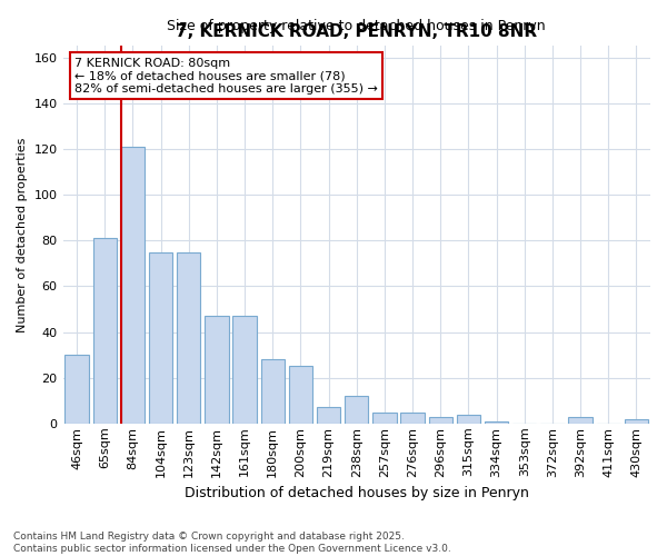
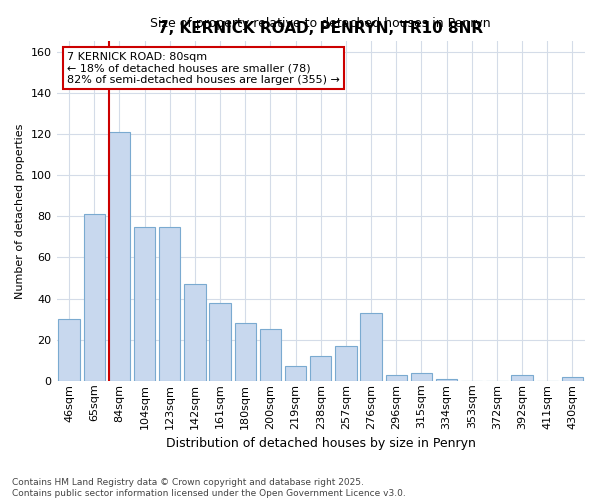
161sqm: 47 -> 38
257sqm: 5 -> 17
276sqm: 5 -> 33
